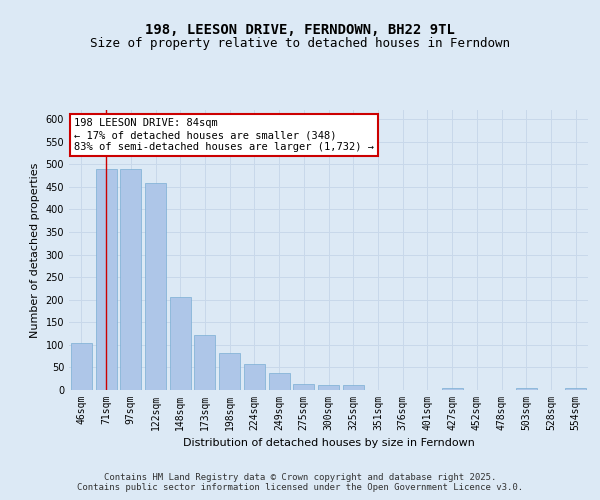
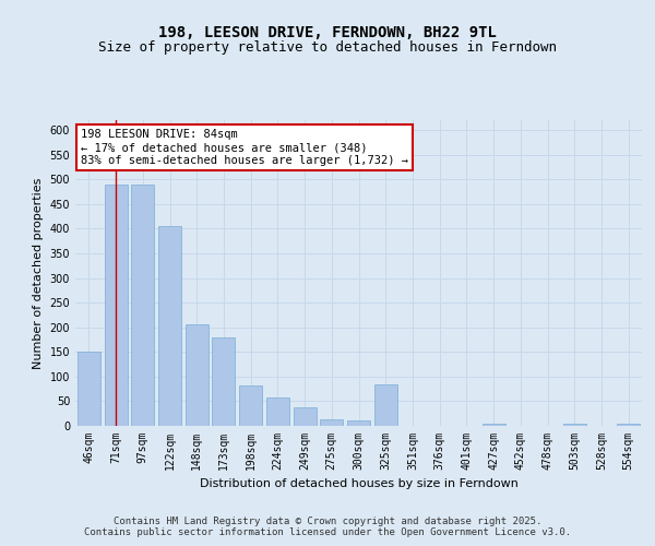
46sqm: 105 -> 150
122sqm: 458 -> 405
173sqm: 122 -> 180
325sqm: 11 -> 85
